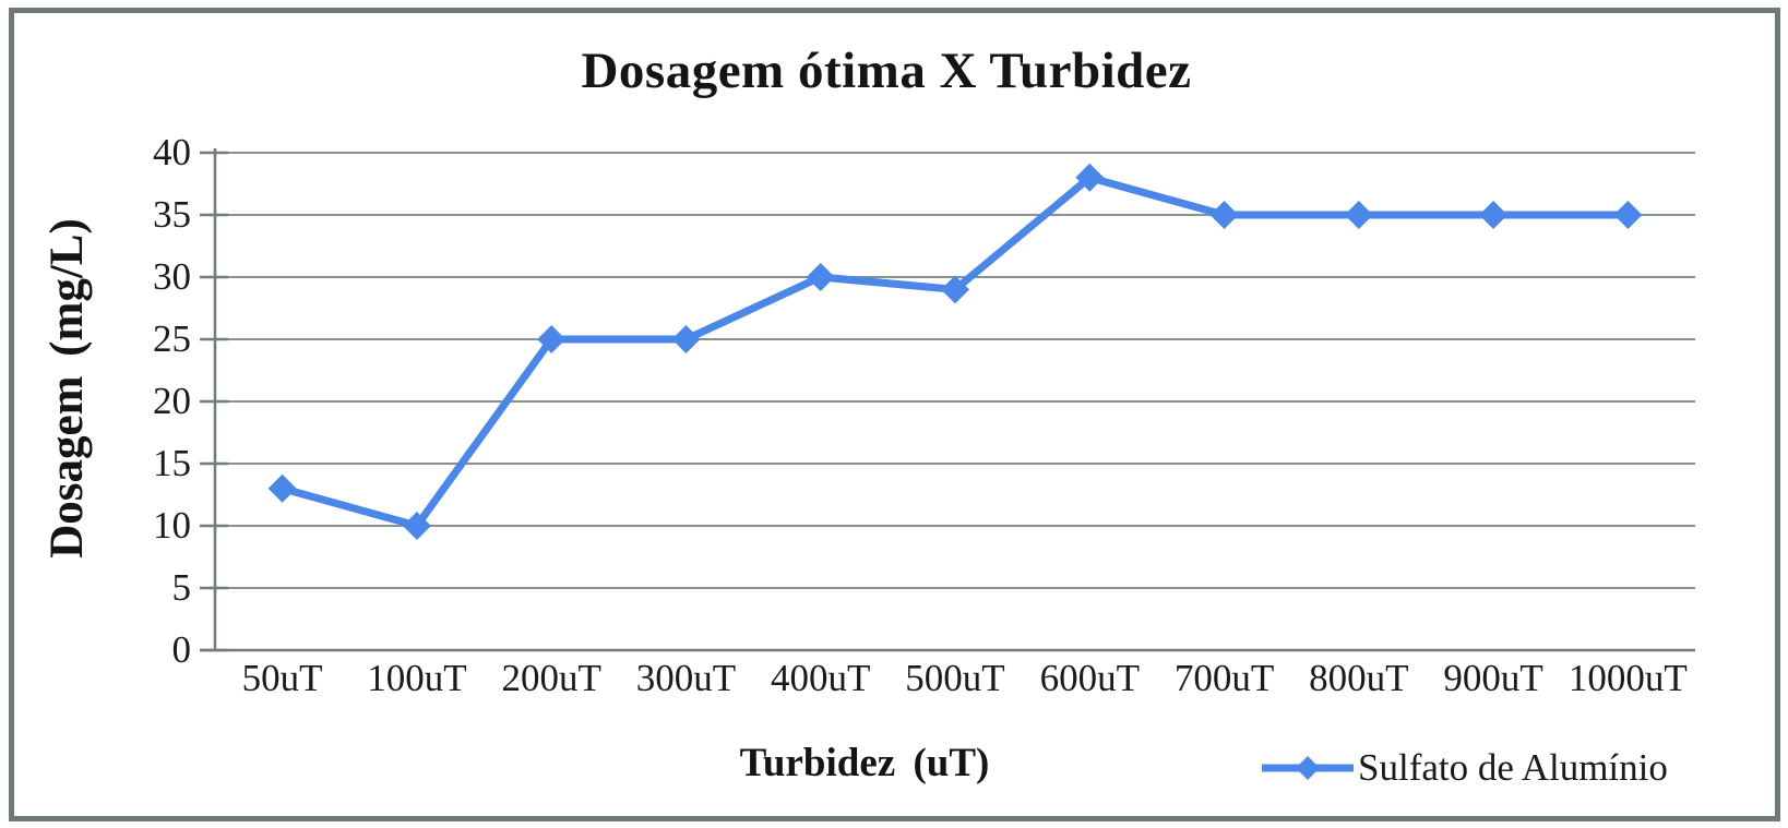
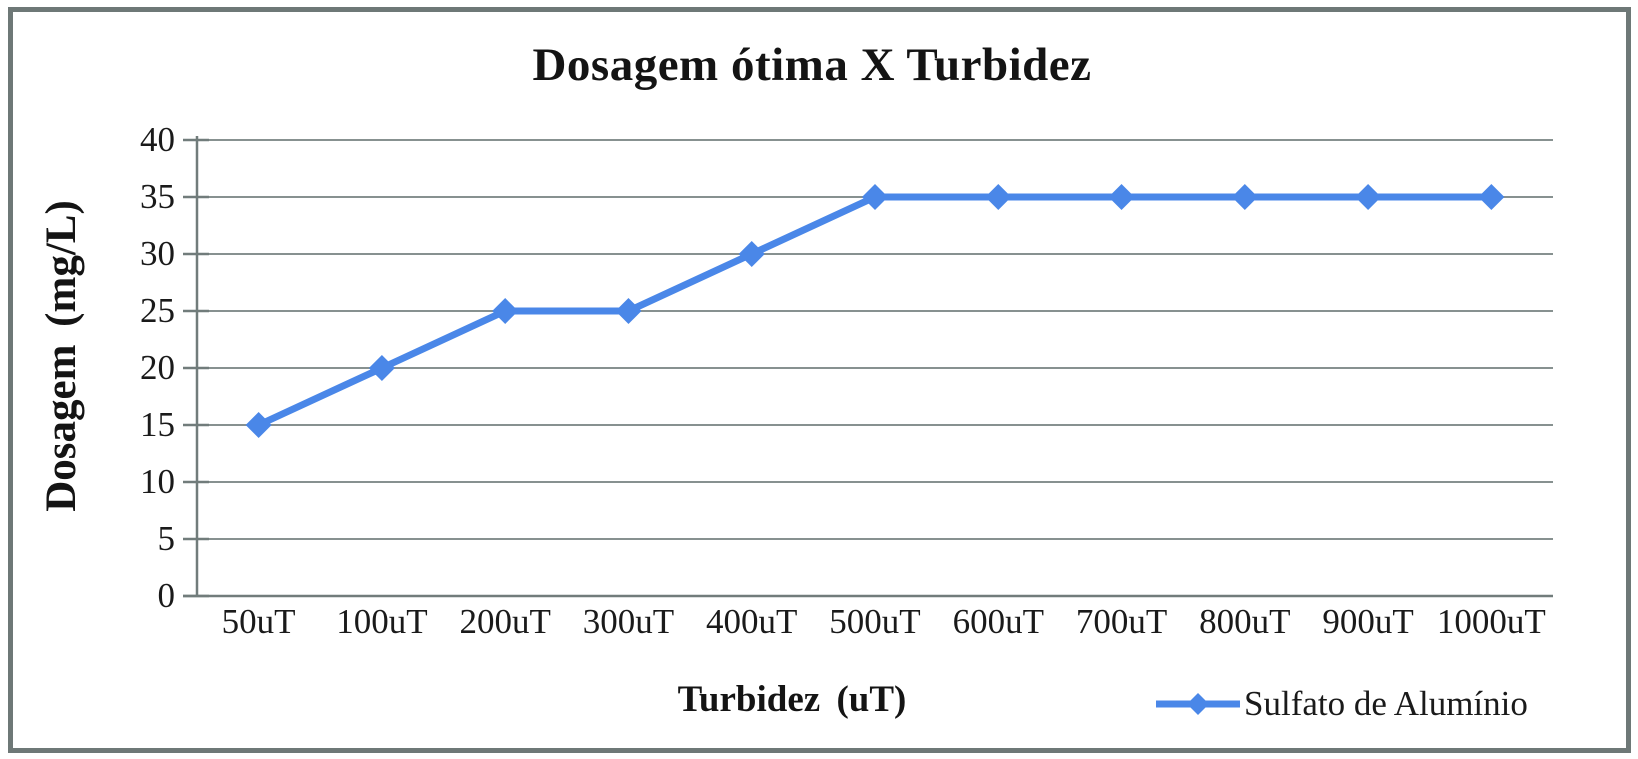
50uT: 13 -> 15
100uT: 10 -> 20
500uT: 29 -> 35
600uT: 38 -> 35
